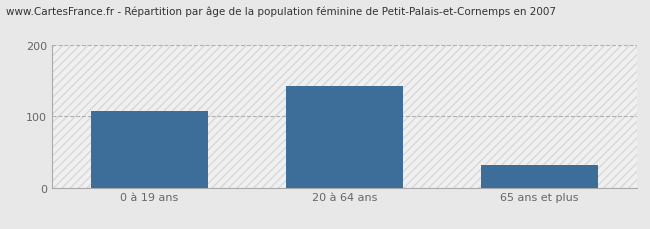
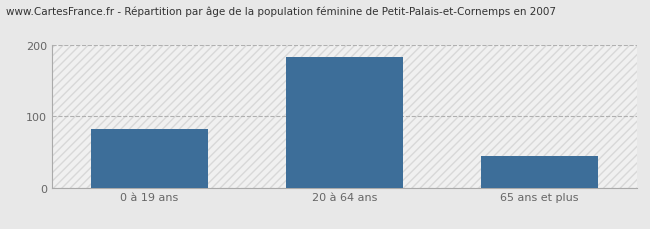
0 à 19 ans: 108 -> 82
20 à 64 ans: 142 -> 183
65 ans et plus: 32 -> 45
